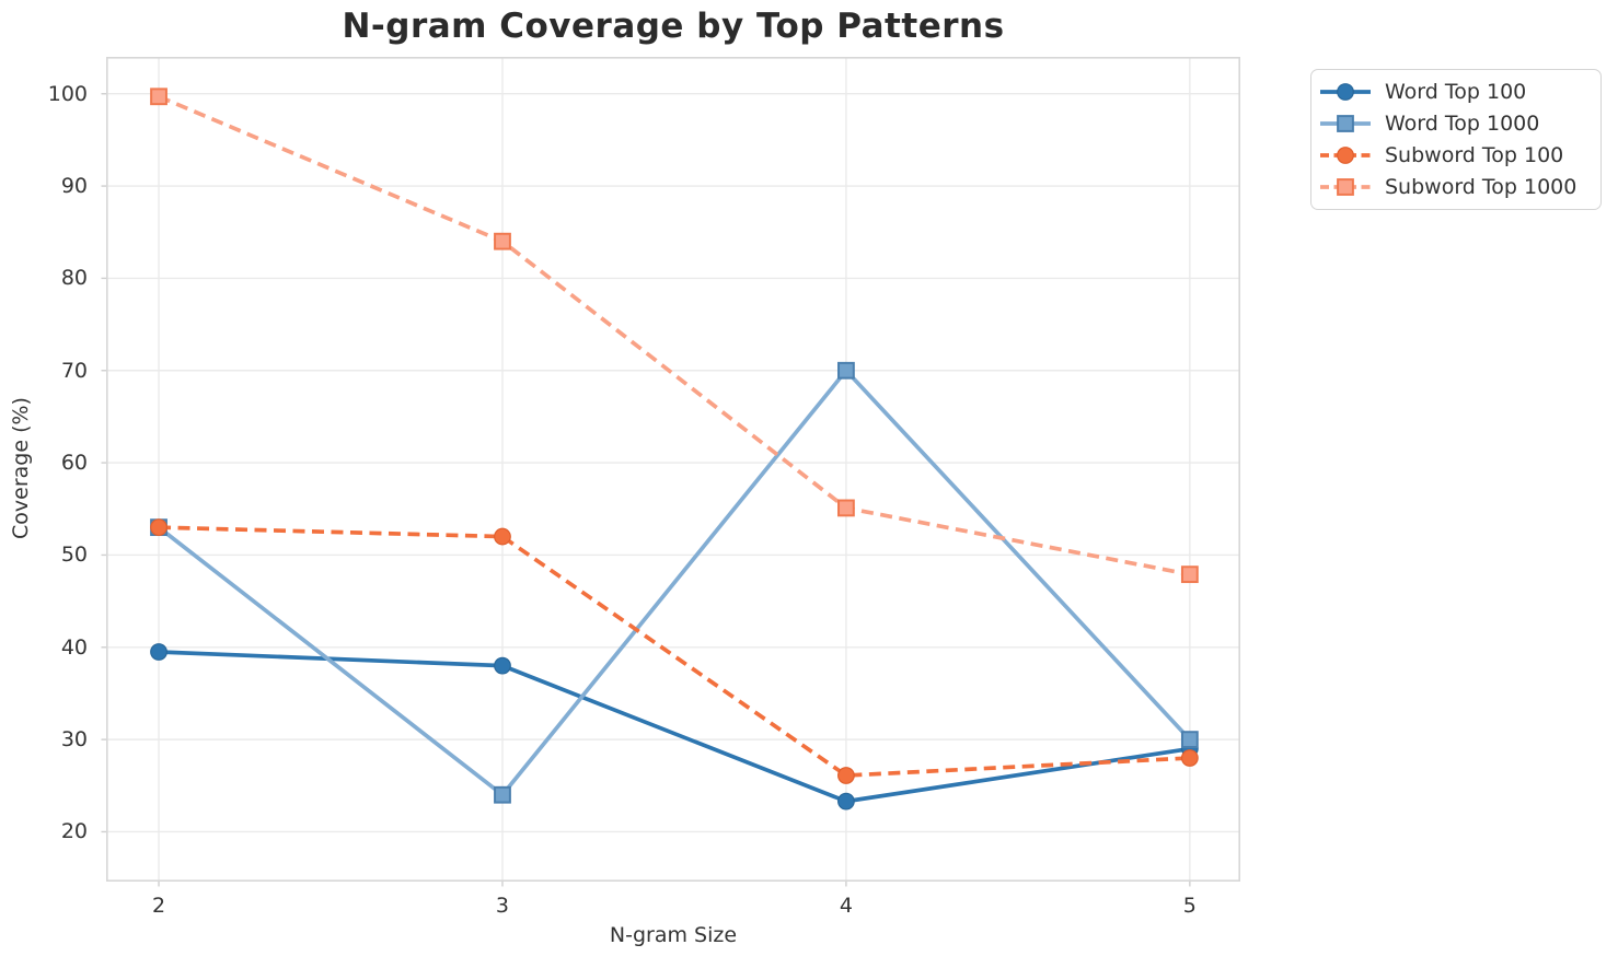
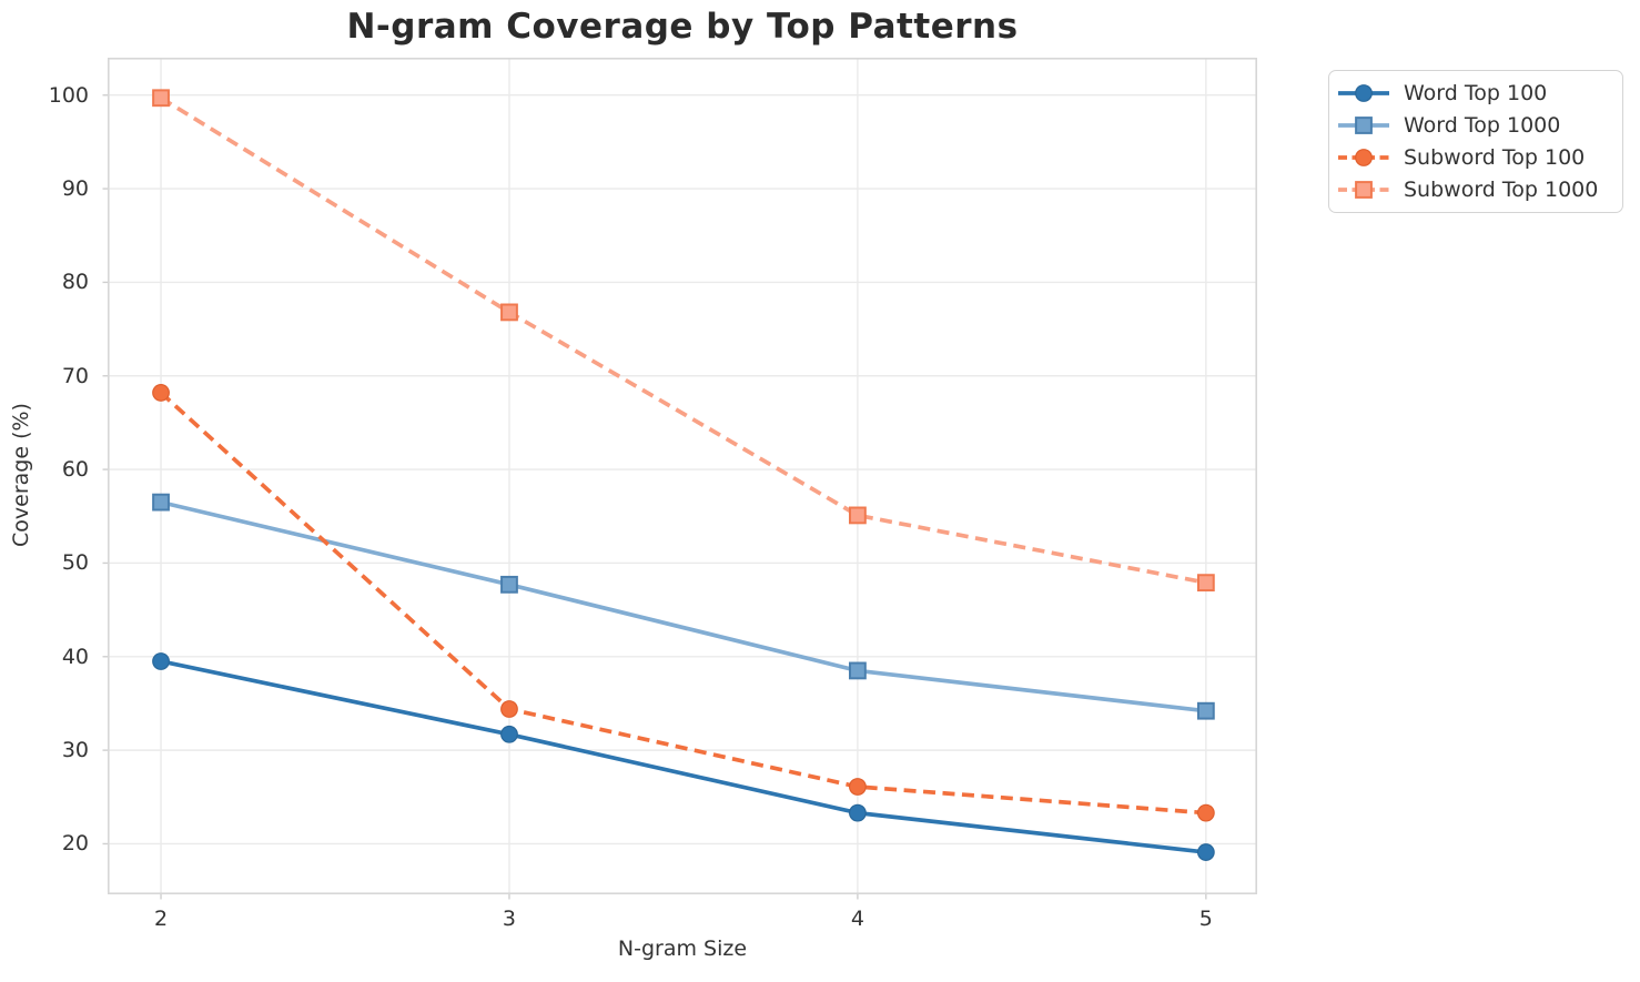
Word Top 1000/2: 53 -> 56
Subword Top 100/2: 53 -> 68
Word Top 100/3: 38 -> 32
Word Top 1000/3: 24 -> 48
Subword Top 100/3: 52 -> 34
Subword Top 1000/3: 84 -> 77
Word Top 1000/4: 70 -> 38
Word Top 100/5: 29 -> 19
Word Top 1000/5: 30 -> 34
Subword Top 100/5: 28 -> 23
